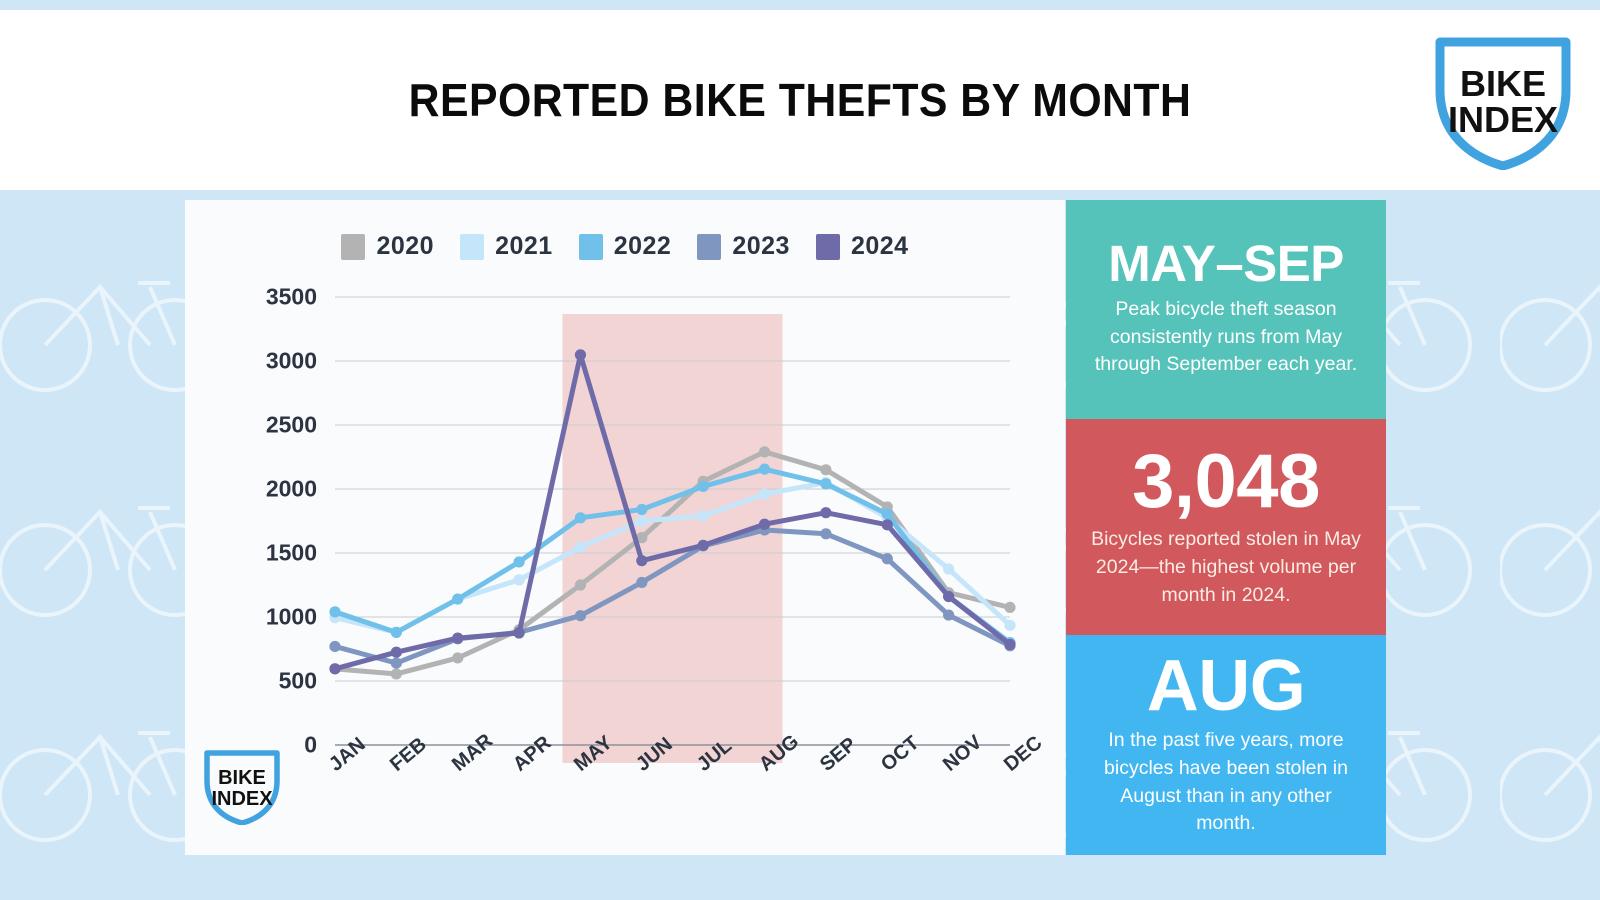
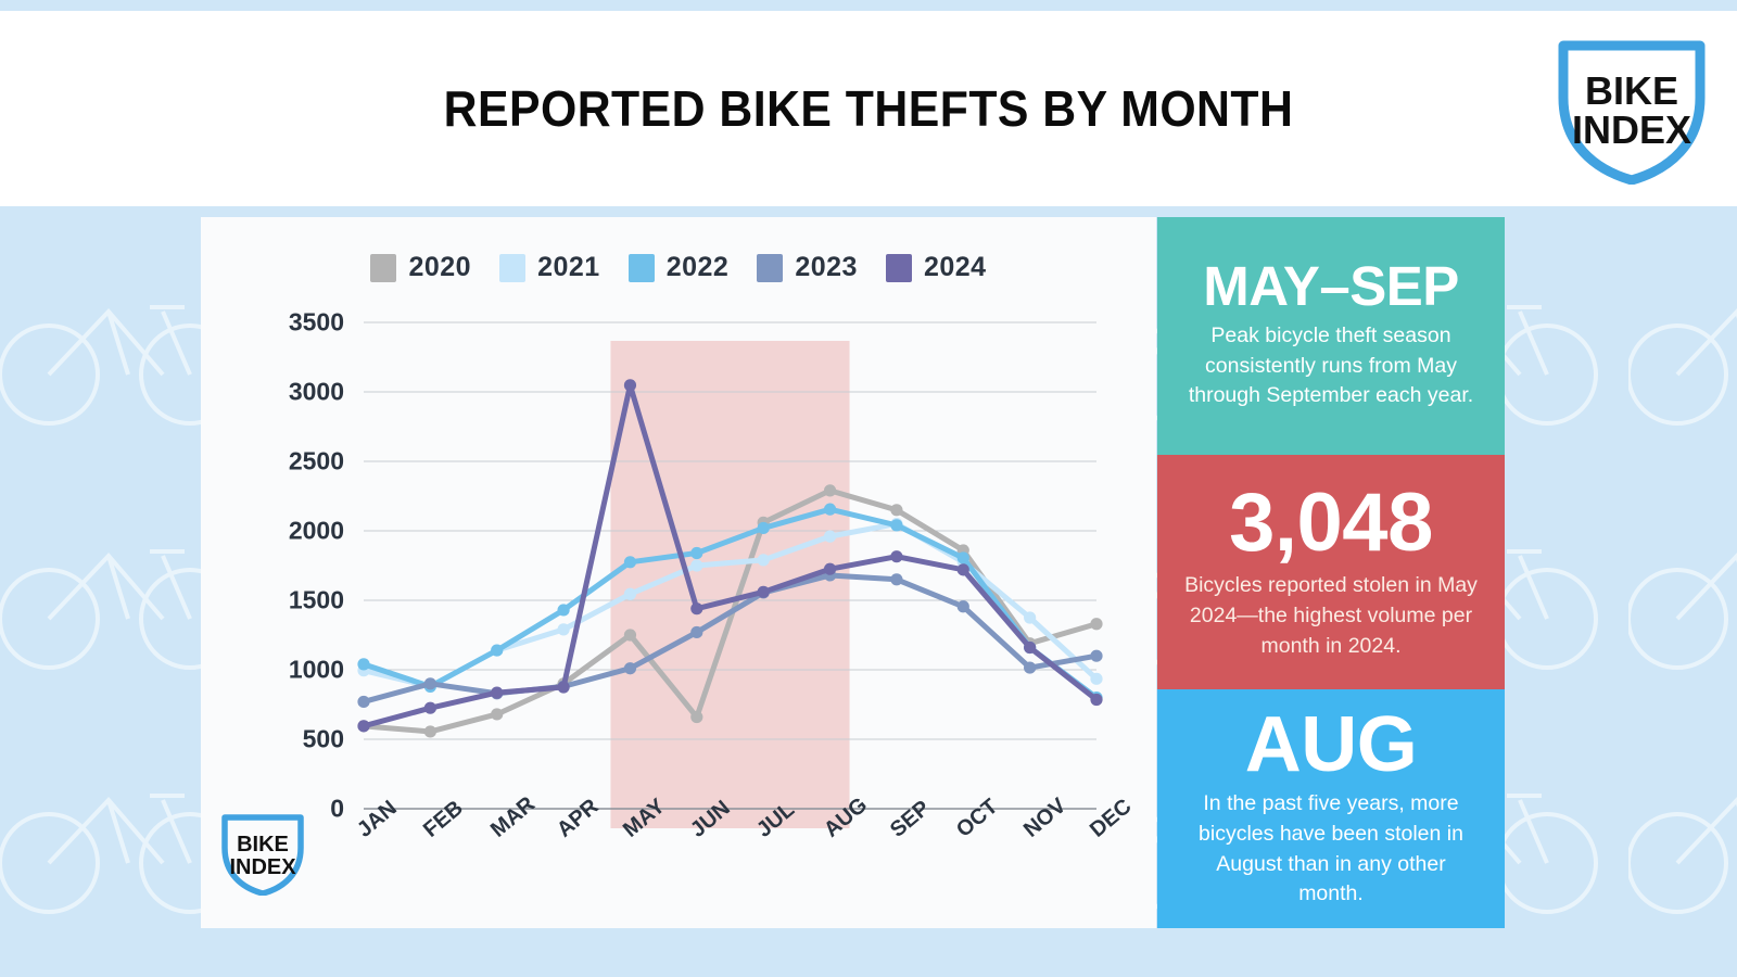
2023/FEB: 640 -> 900
2020/JUN: 1620 -> 660
2020/DEC: 1080 -> 1330
2023/DEC: 780 -> 1100
